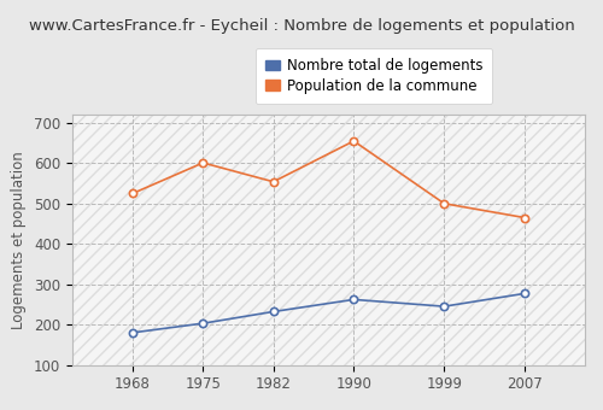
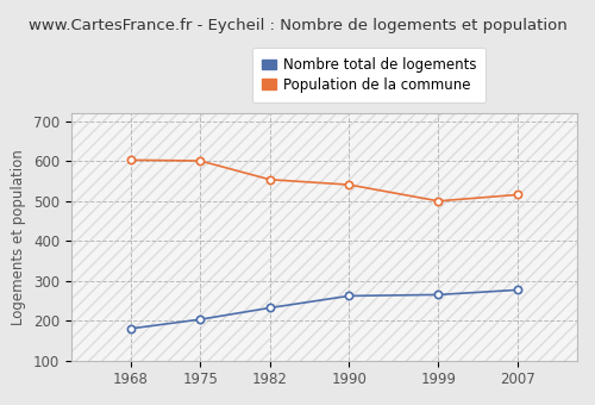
Population de la commune/1968: 525 -> 603
Population de la commune/1990: 655 -> 541
Nombre total de logements/1999: 245 -> 265
Population de la commune/2007: 465 -> 516
